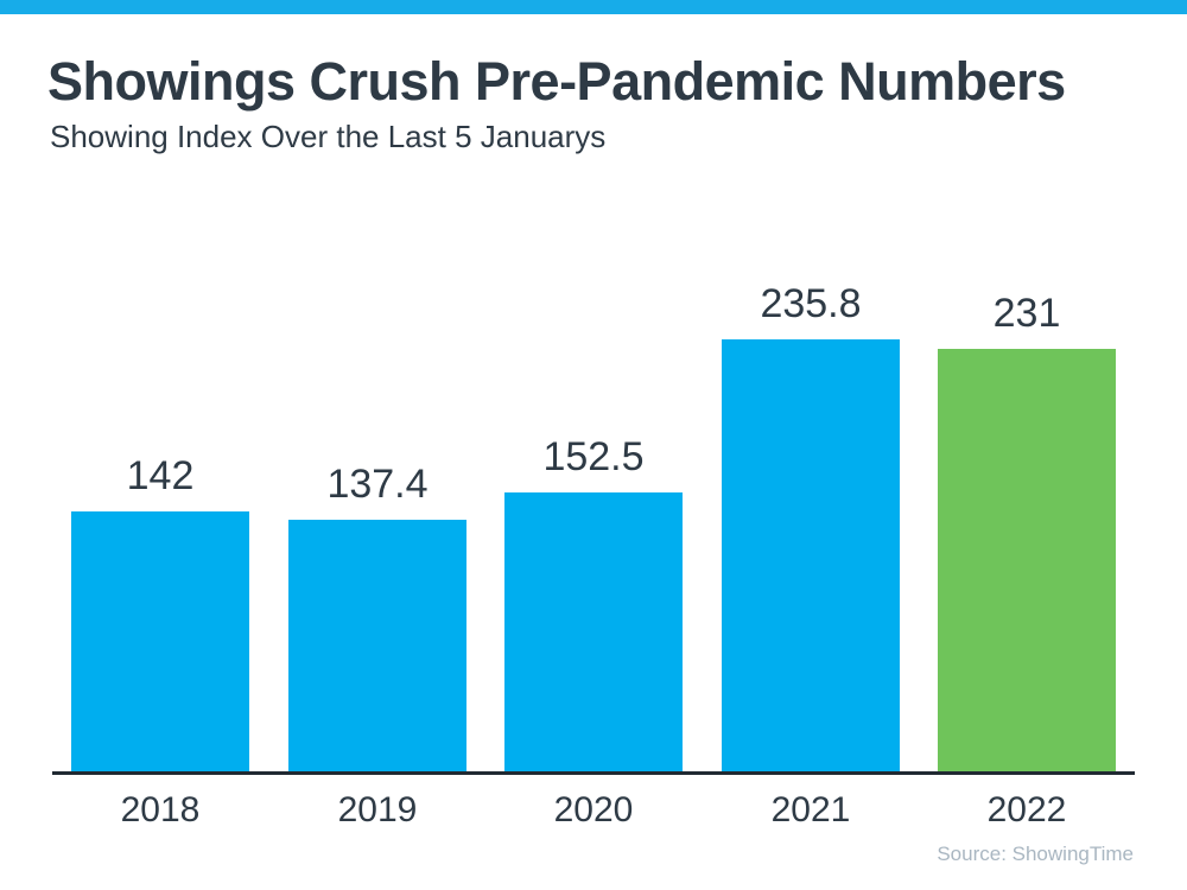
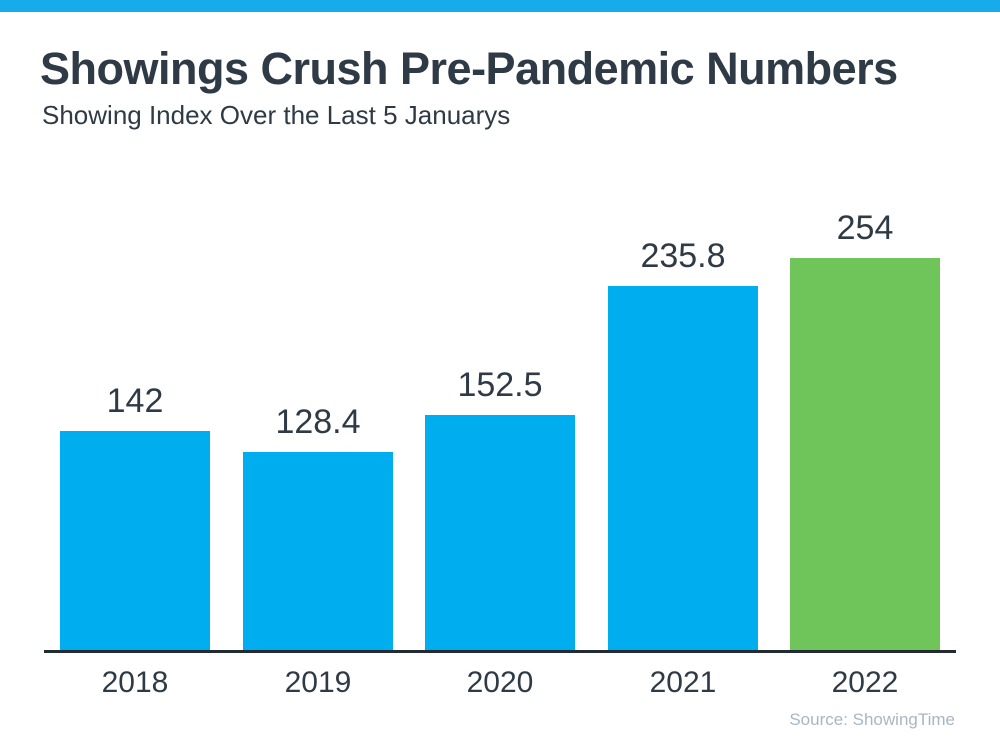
2019: 137.4 -> 128.4
2022: 231 -> 254
